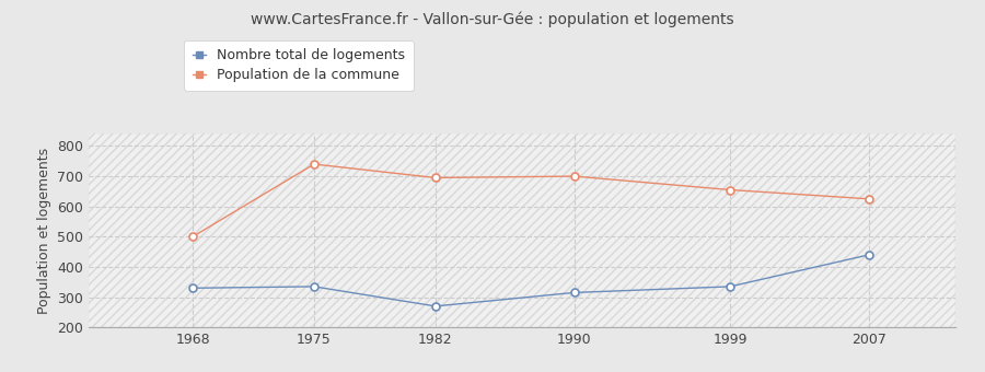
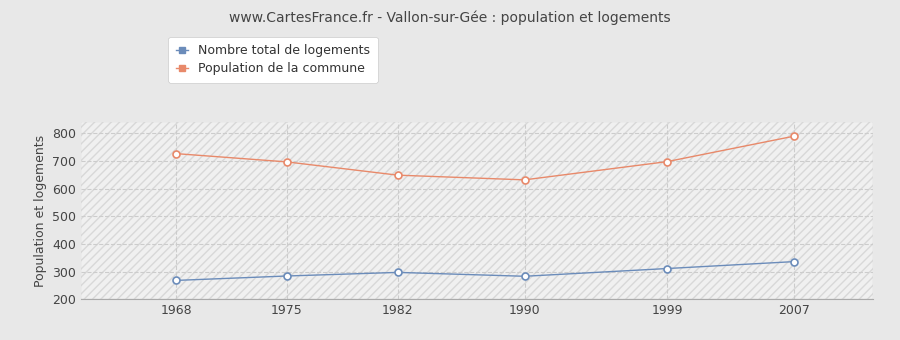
Nombre total de logements/1968: 330 -> 268
Population de la commune/1968: 500 -> 727
Nombre total de logements/1975: 335 -> 284
Population de la commune/1975: 740 -> 697
Nombre total de logements/1982: 270 -> 297
Population de la commune/1982: 695 -> 649
Nombre total de logements/1990: 315 -> 283
Population de la commune/1990: 700 -> 632
Nombre total de logements/1999: 335 -> 311
Population de la commune/1999: 655 -> 698
Nombre total de logements/2007: 440 -> 336
Population de la commune/2007: 625 -> 790
